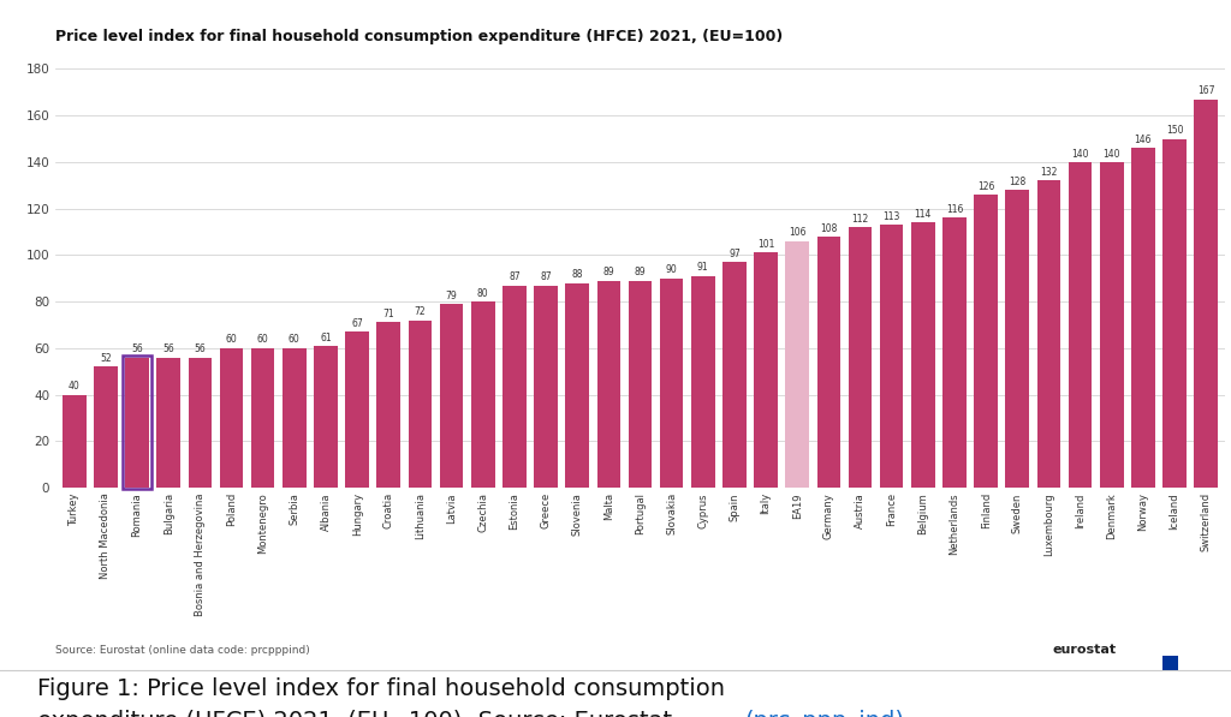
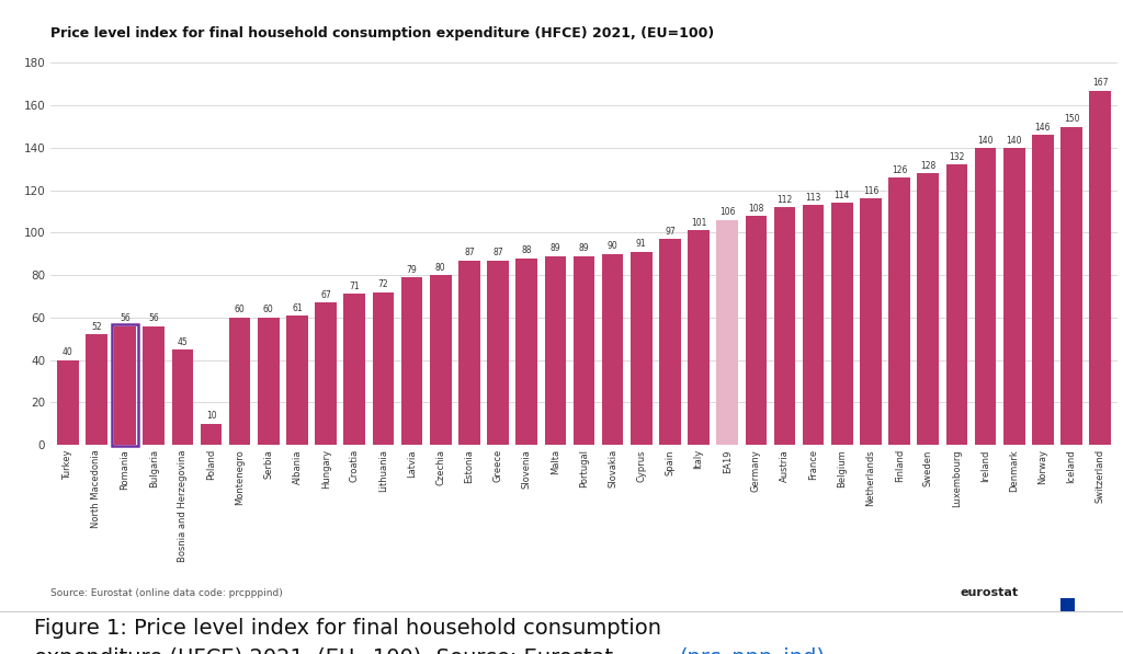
Bosnia and Herzegovina: 56 -> 45
Poland: 60 -> 10
